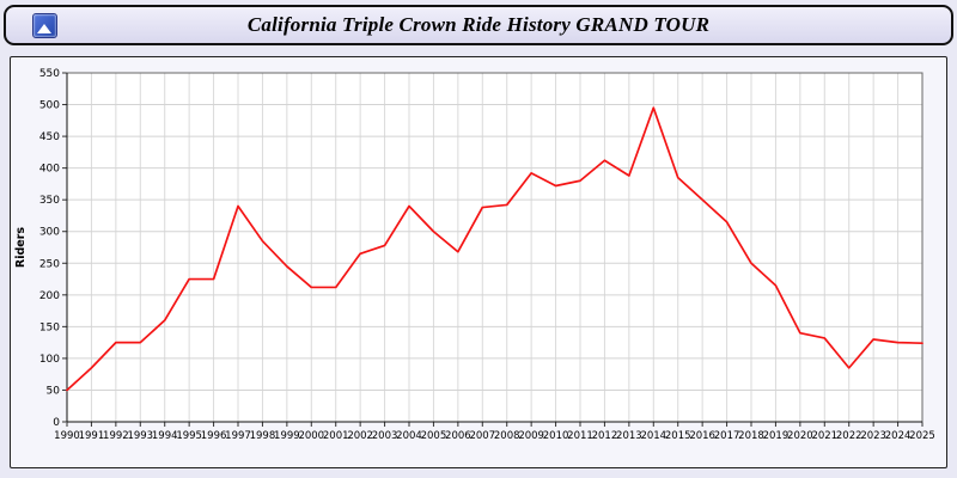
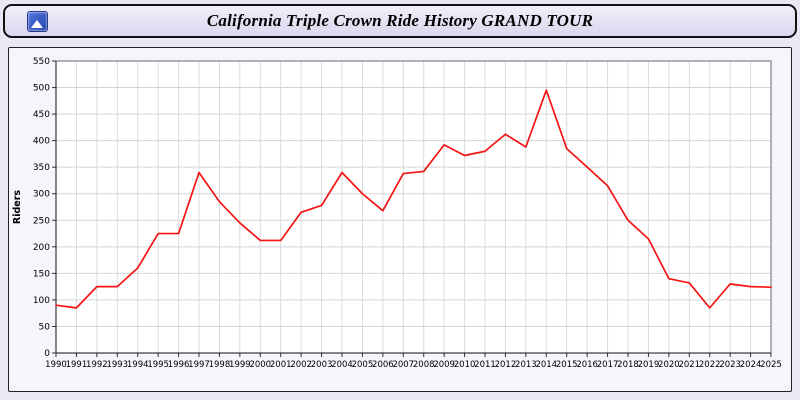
1990: 50 -> 90
